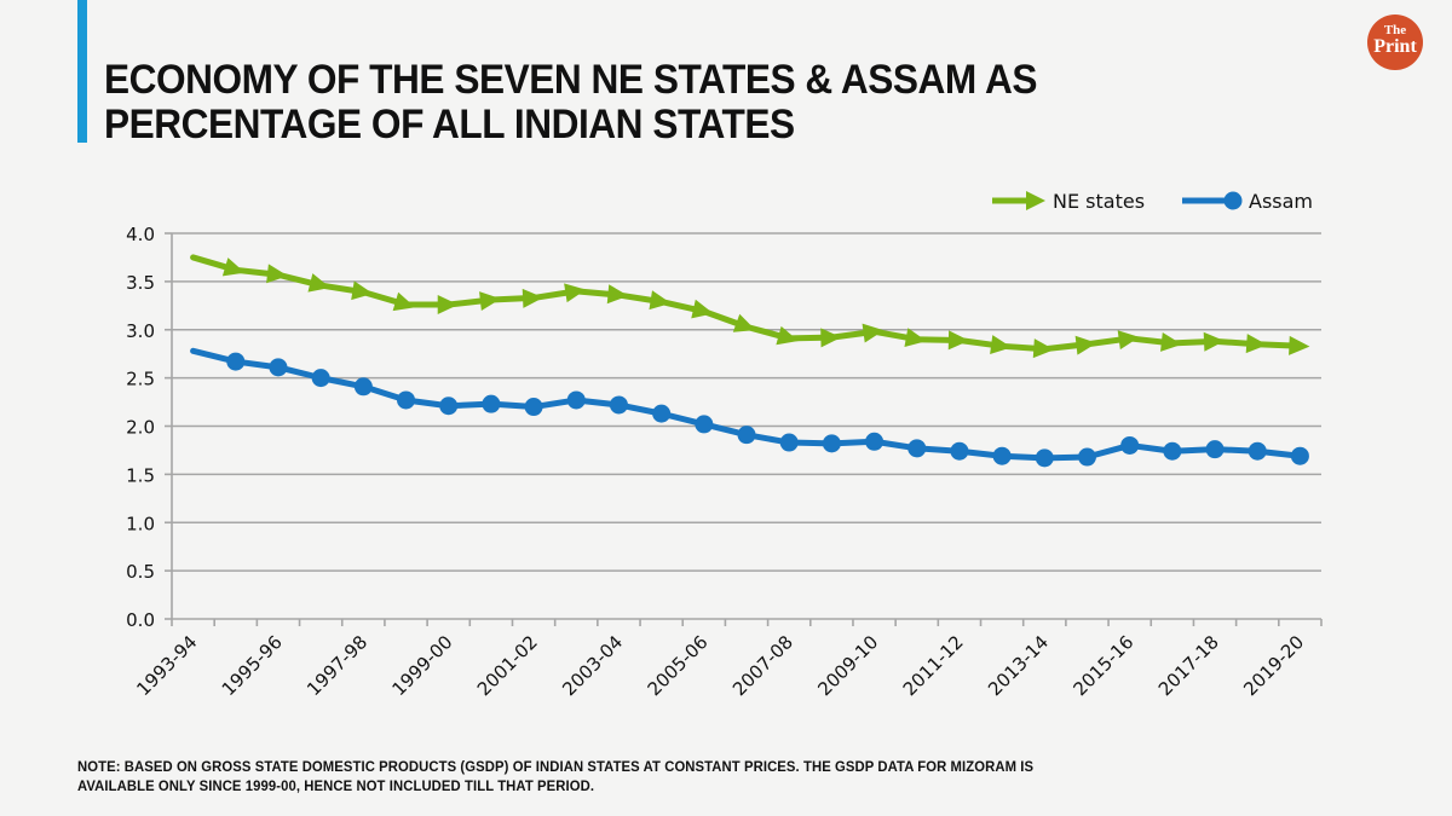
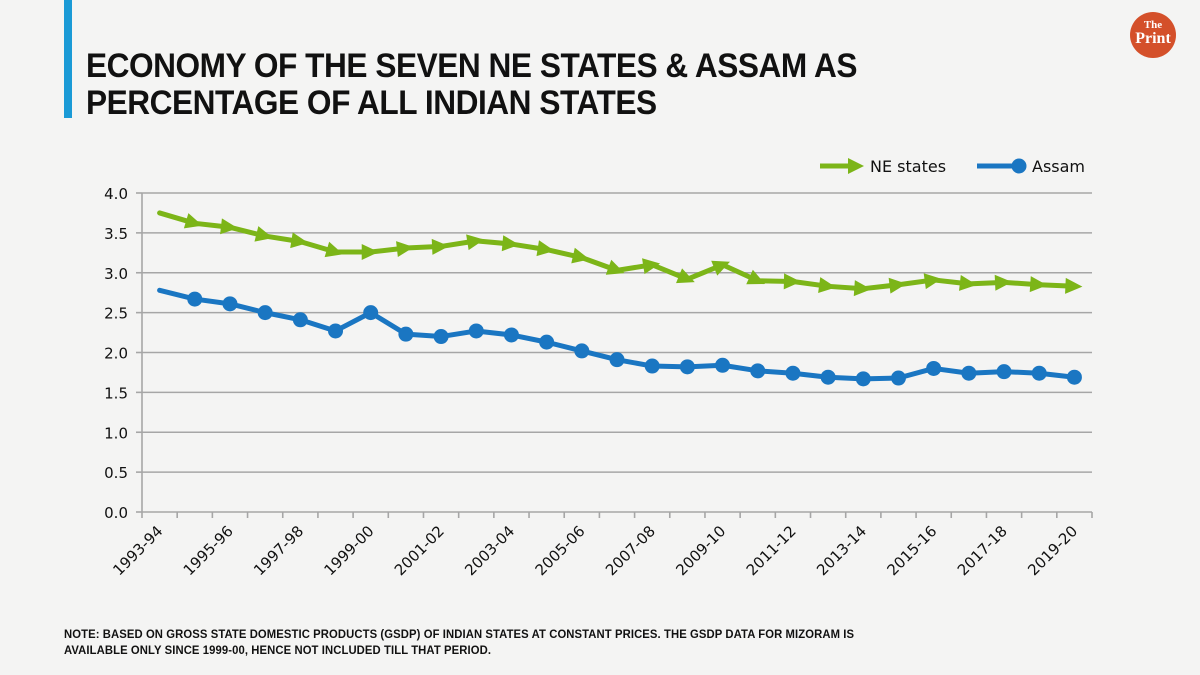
Assam/1999-00: 2.2 -> 2.5
NE states/2007-08: 2.9 -> 3.1
NE states/2009-10: 3.0 -> 3.1
